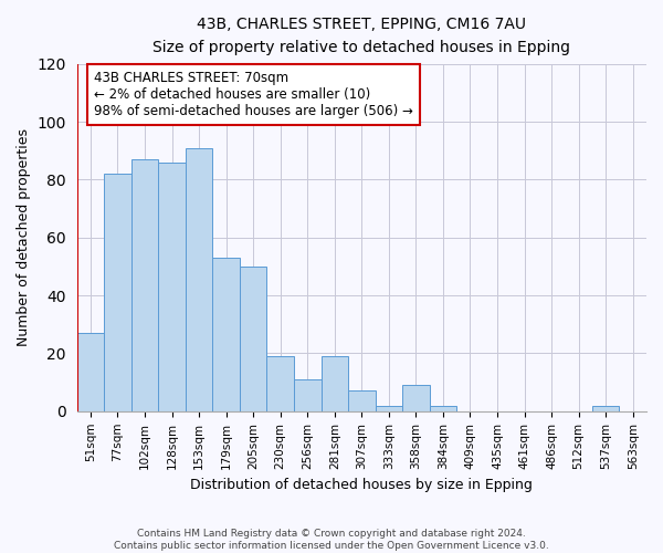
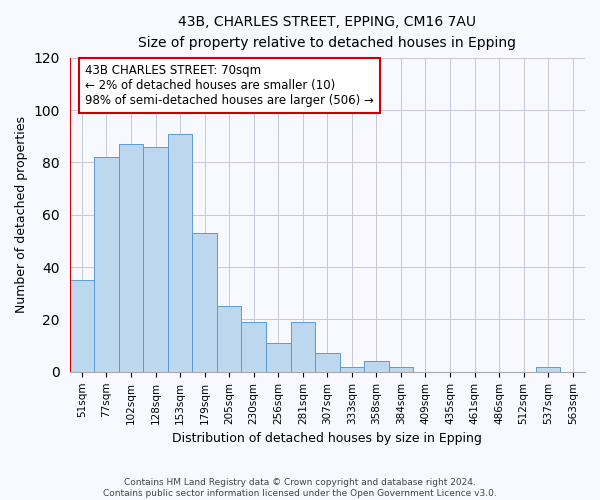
51sqm: 27 -> 35
205sqm: 50 -> 25
358sqm: 9 -> 4
